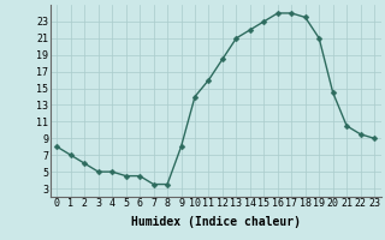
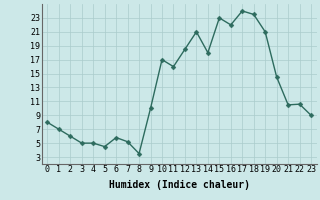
6: 4.5 -> 5.8
7: 3.5 -> 5.2
9: 8.0 -> 10.0
10: 14.0 -> 17.0
14: 22.0 -> 18.0
16: 24.0 -> 22.0
22: 9.5 -> 10.6
